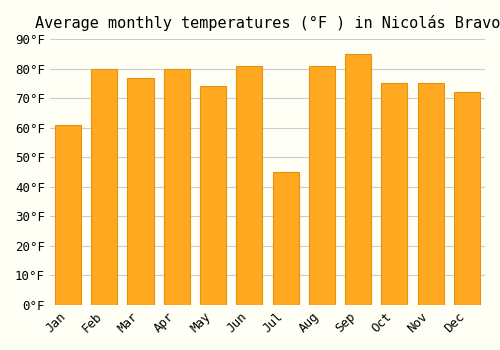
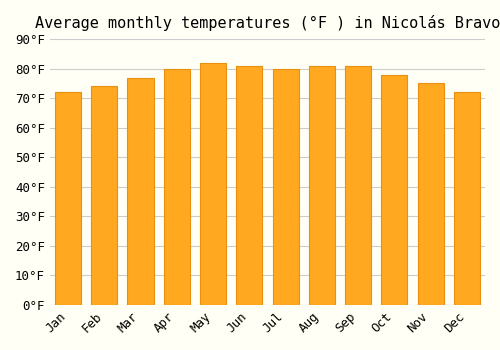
Jan: 61°F -> 72°F
Feb: 80°F -> 74°F
May: 74°F -> 82°F
Jul: 45°F -> 80°F
Sep: 85°F -> 81°F
Oct: 75°F -> 78°F
